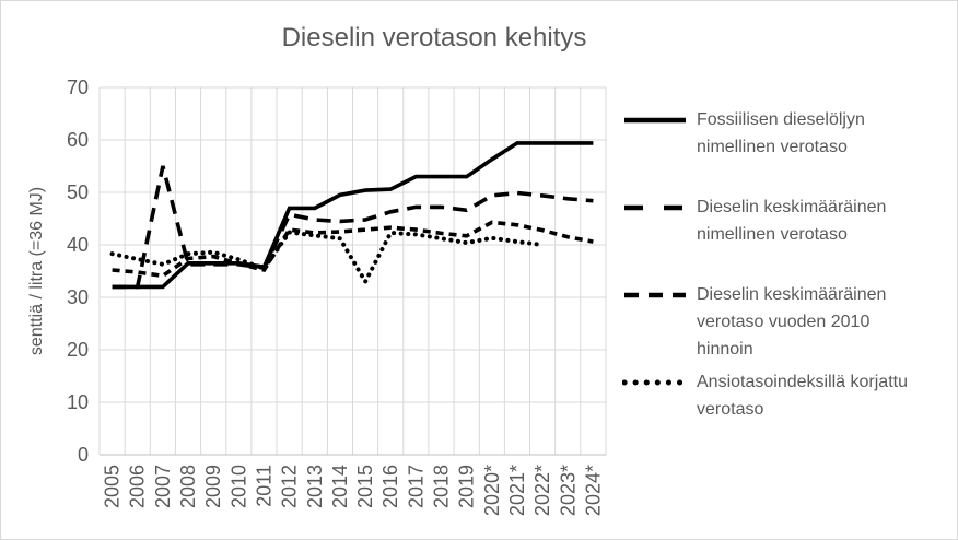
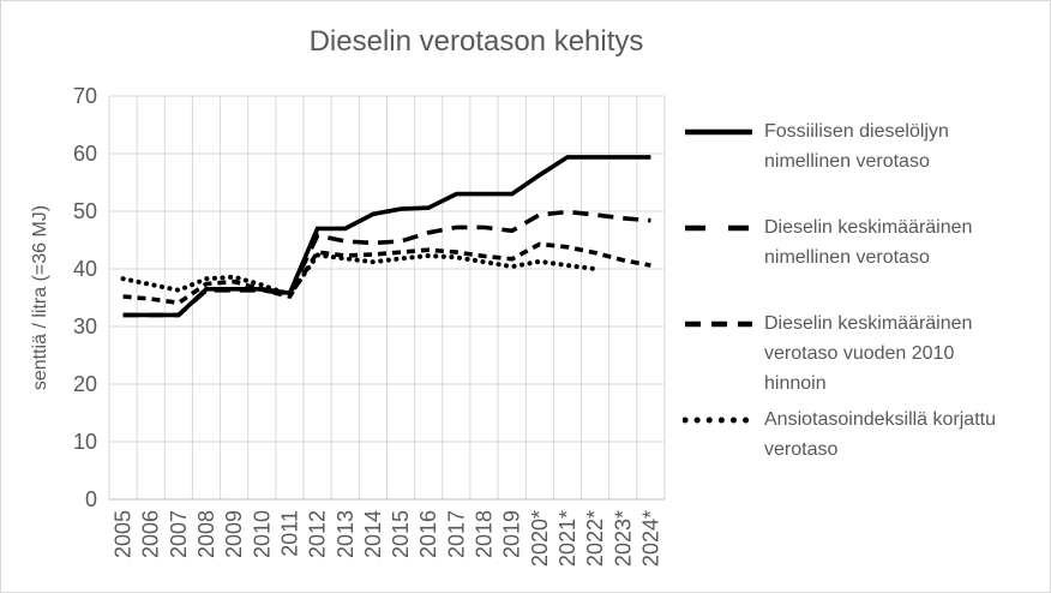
Dieselin keskimääräinen nimellinen verotaso/2007: 55 -> 32
Ansiotasoindeksillä korjattu verotaso/2015: 33 -> 42
